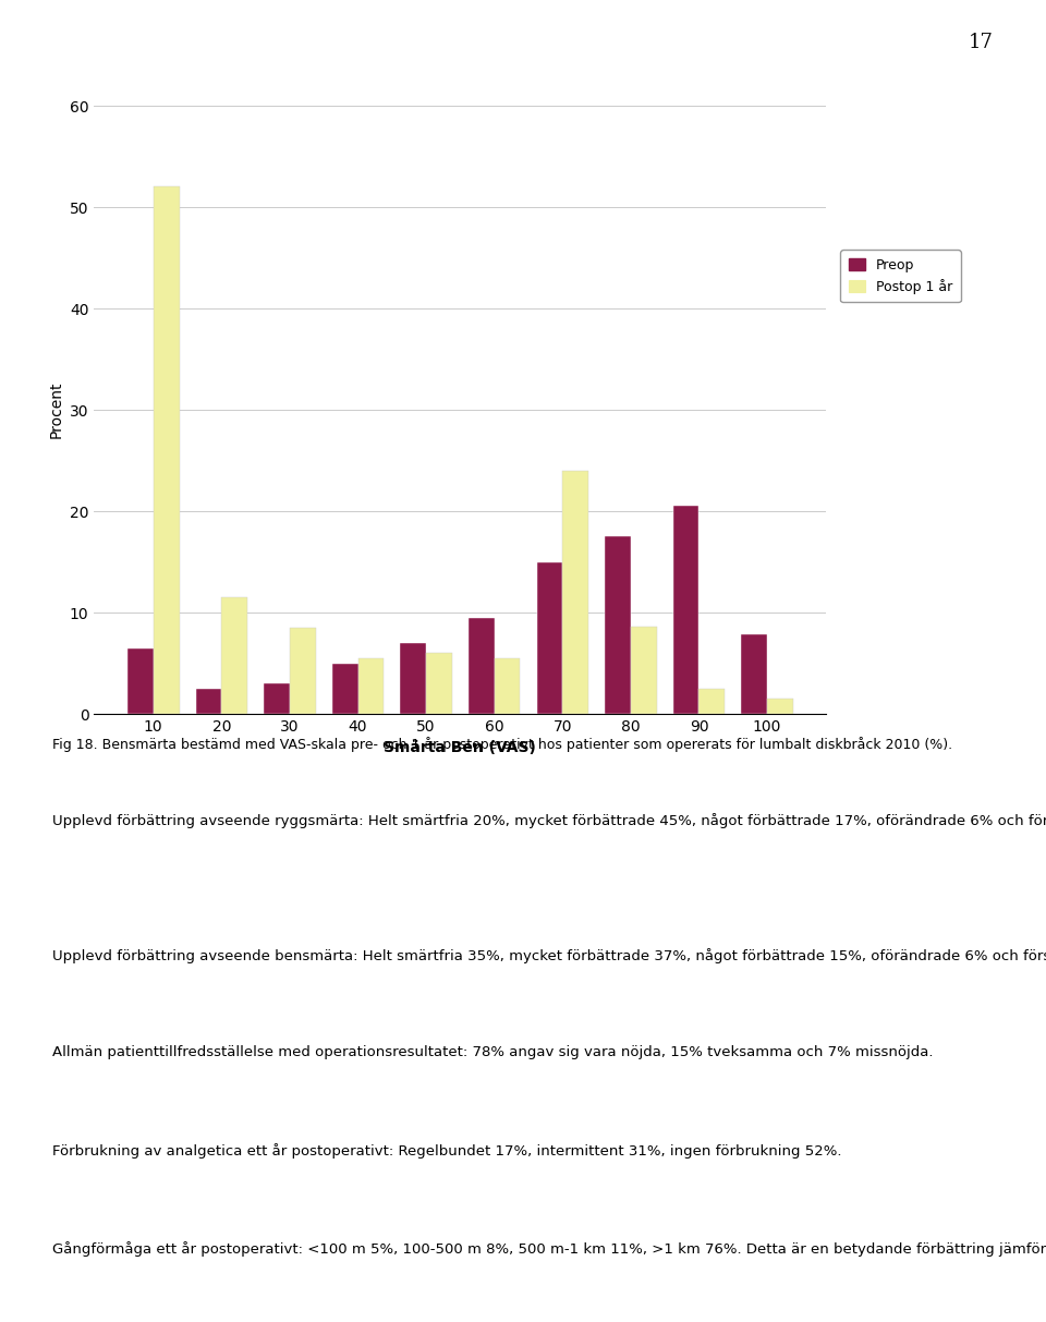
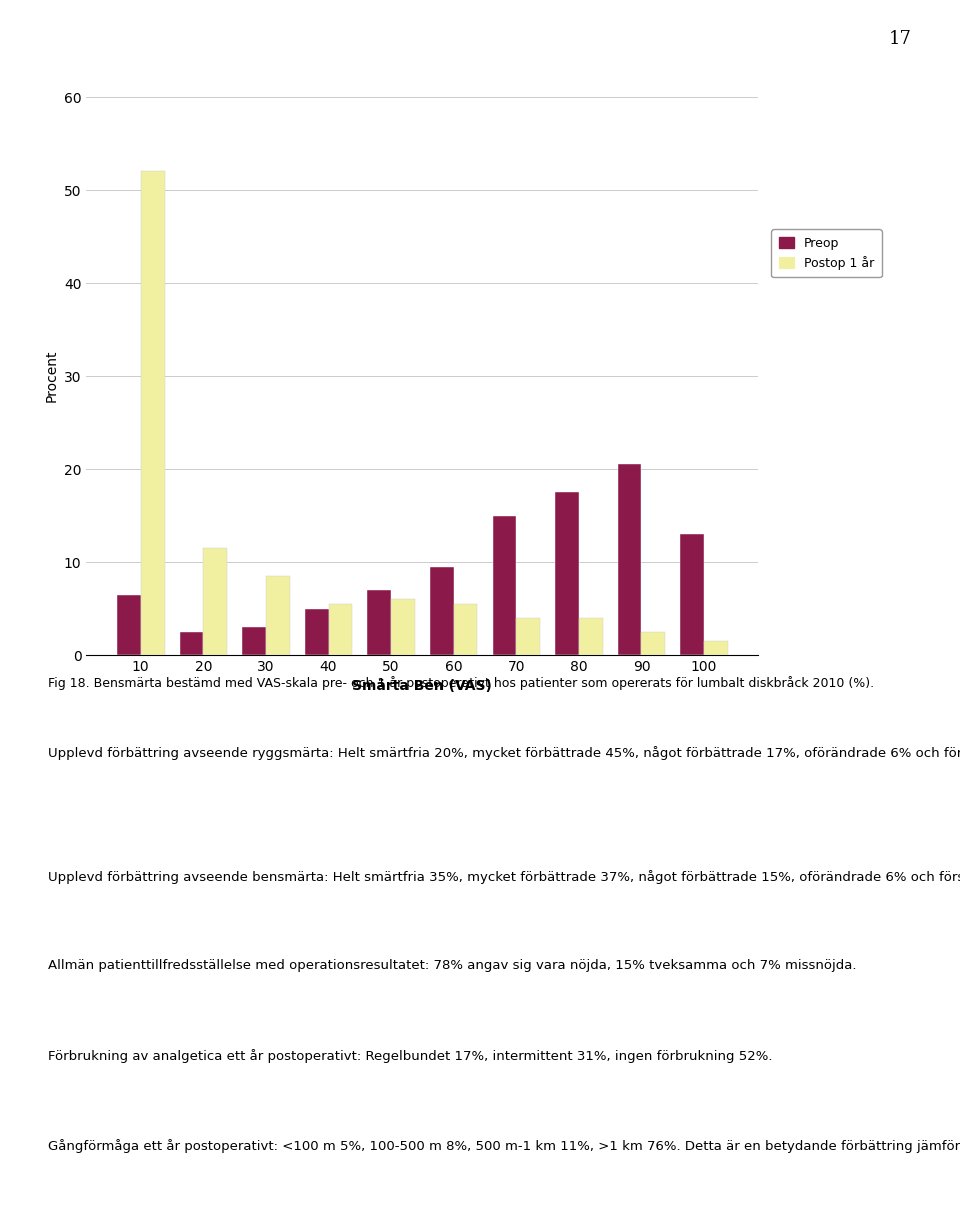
Postop 1 år/70: 24.0 -> 4.0
Postop 1 år/80: 8.6 -> 4.0
Preop/100: 7.8 -> 13.0
